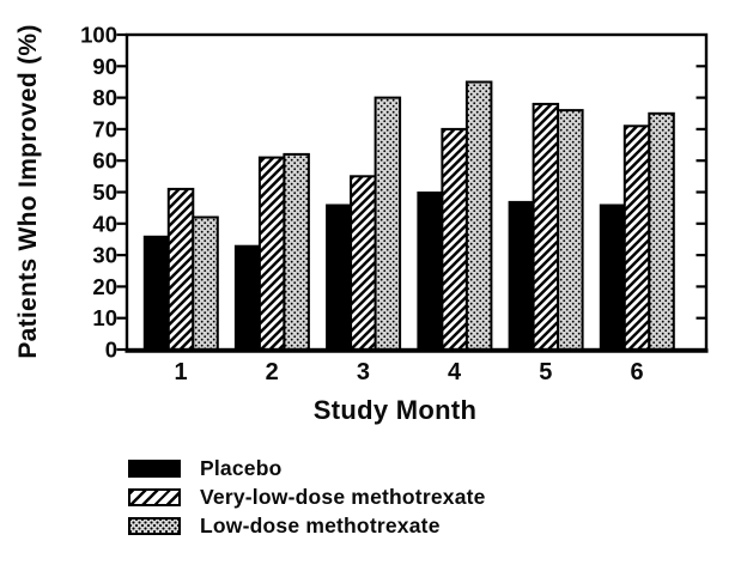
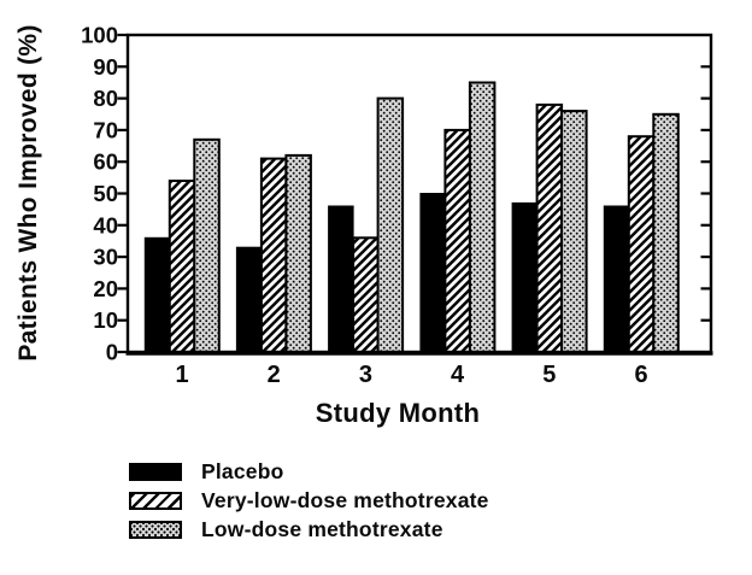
Very-low-dose methotrexate/1: 51 -> 54
Low-dose methotrexate/1: 42 -> 67
Very-low-dose methotrexate/3: 55 -> 36
Very-low-dose methotrexate/6: 71 -> 68
